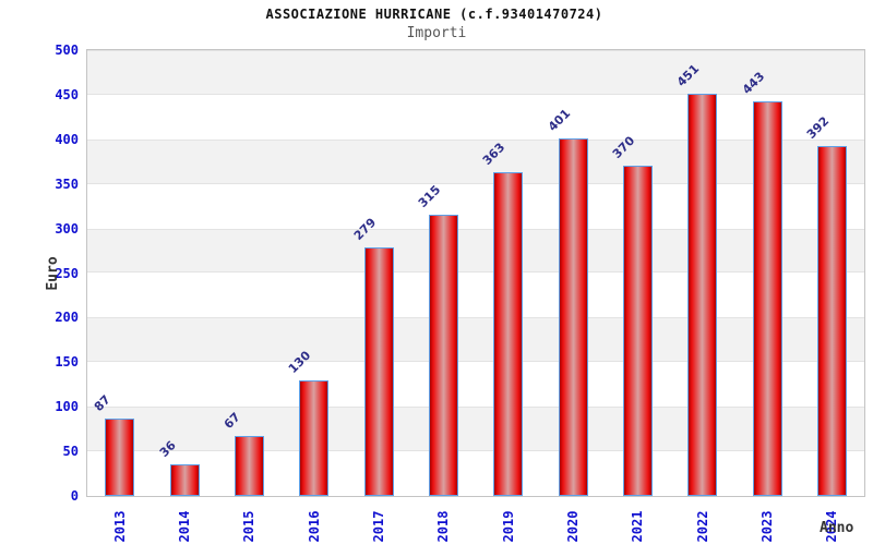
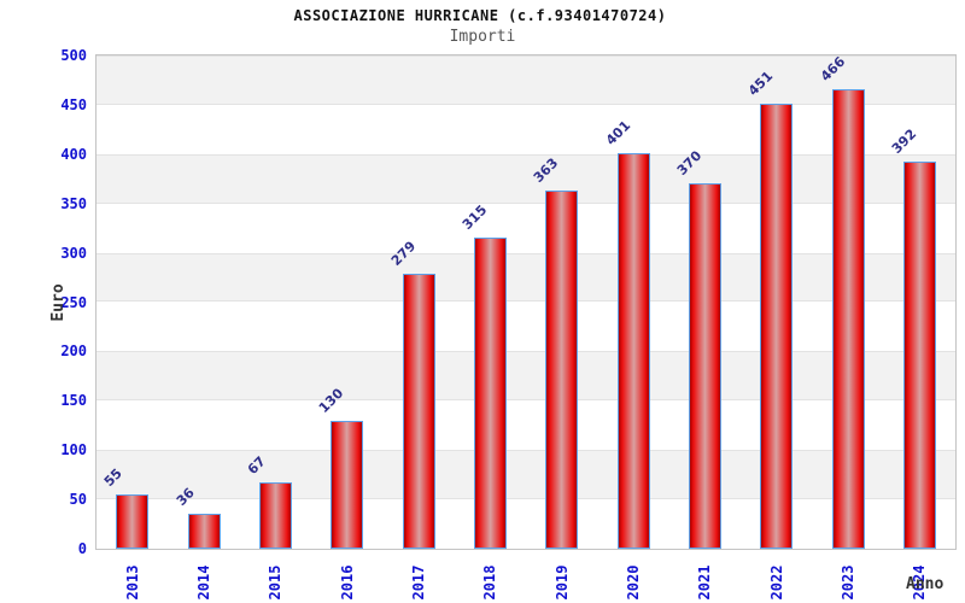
2013: 87 -> 55
2023: 443 -> 466
